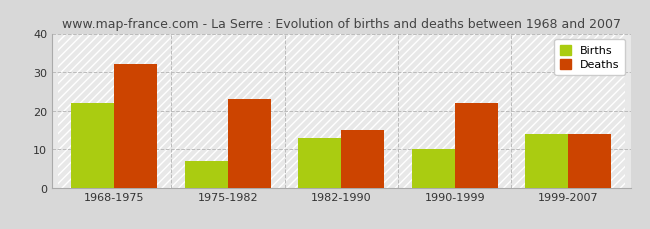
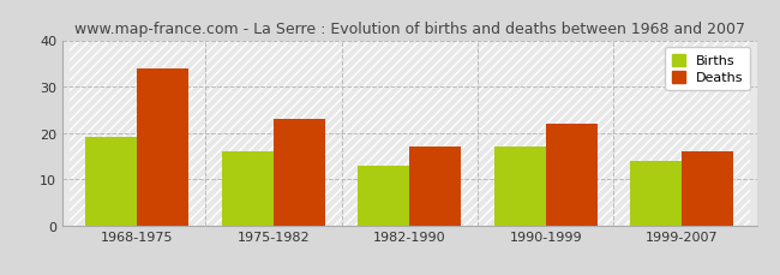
Births/1968-1975: 22 -> 19
Deaths/1968-1975: 32 -> 34
Births/1975-1982: 7 -> 16
Deaths/1982-1990: 15 -> 17
Births/1990-1999: 10 -> 17
Deaths/1999-2007: 14 -> 16
